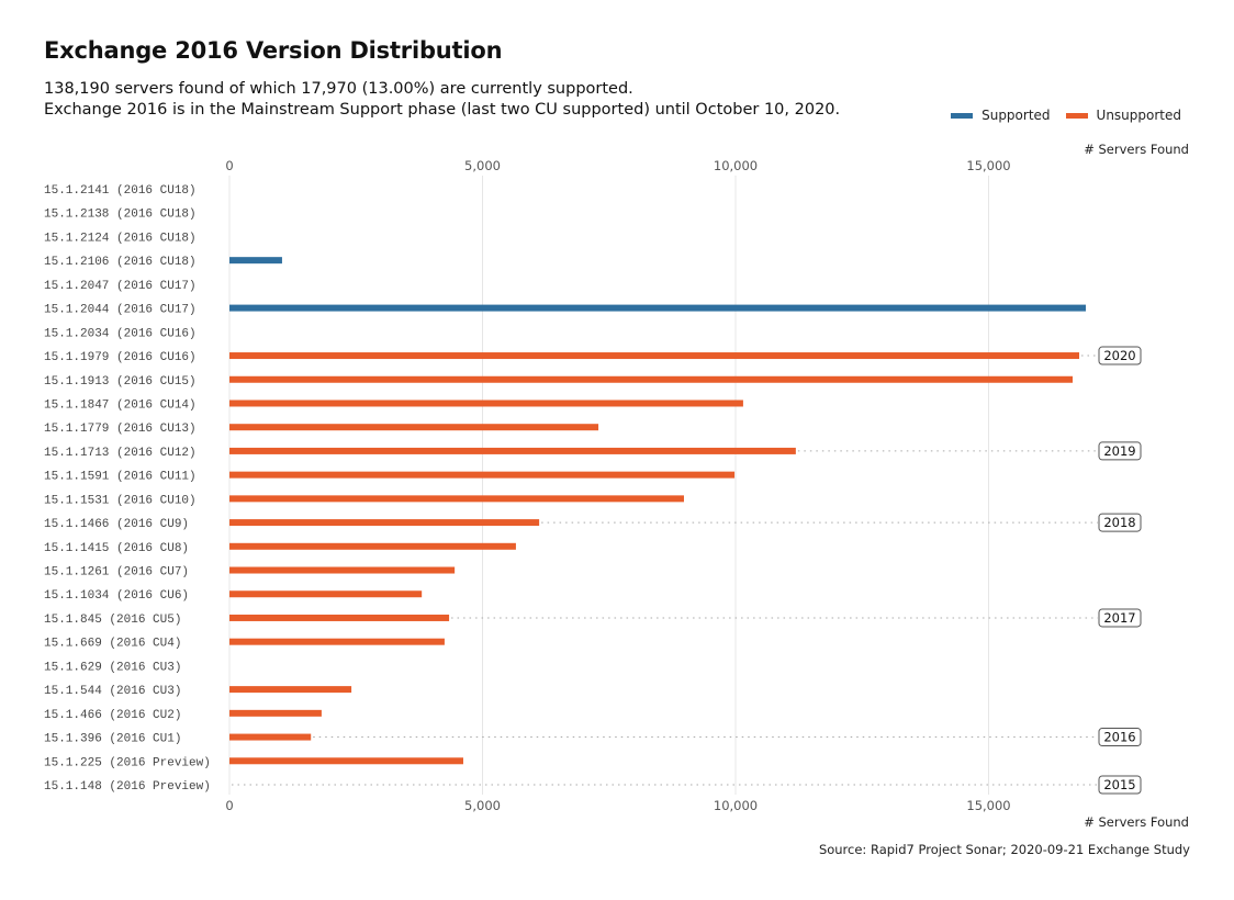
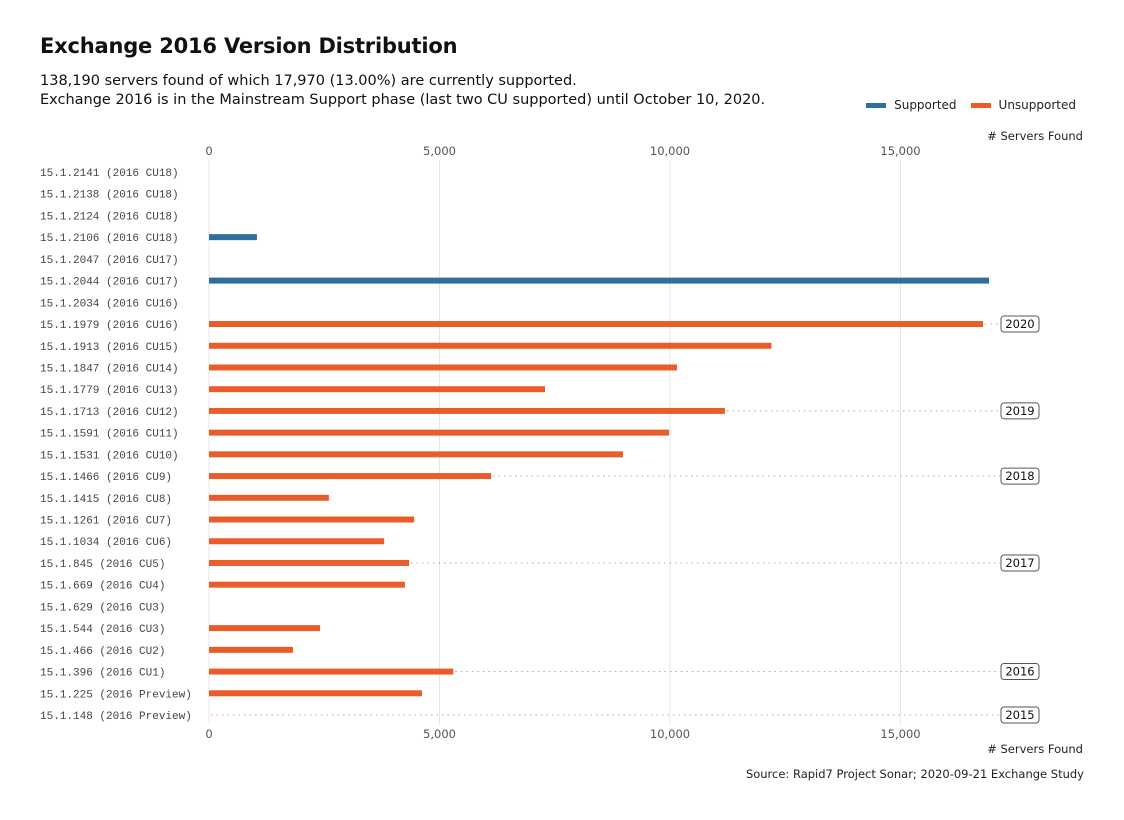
15.1.1913 (2016 CU15): 16700 -> 12200
15.1.1415 (2016 CU8): 5700 -> 2600
15.1.396 (2016 CU1): 1600 -> 5300
